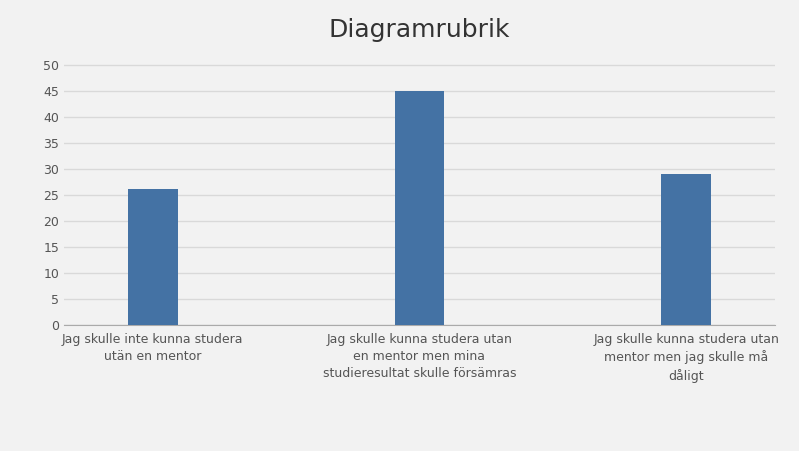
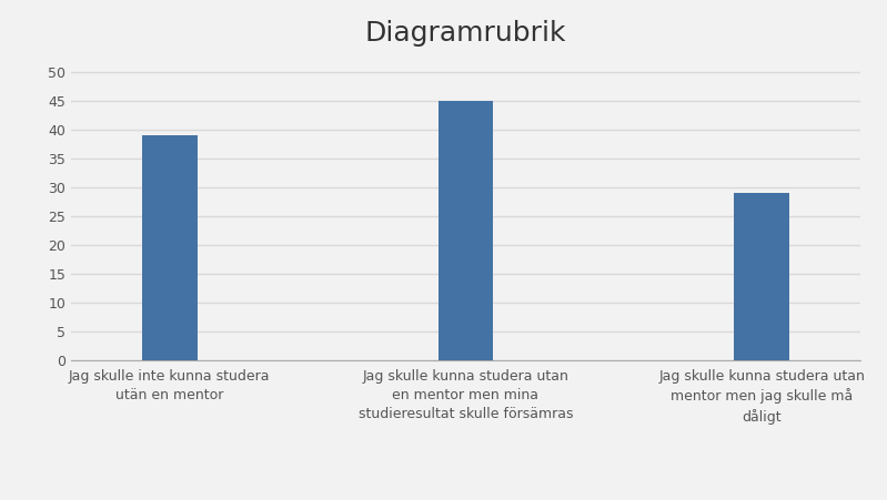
Jag skulle inte kunna studera utän en mentor: 26 -> 39
